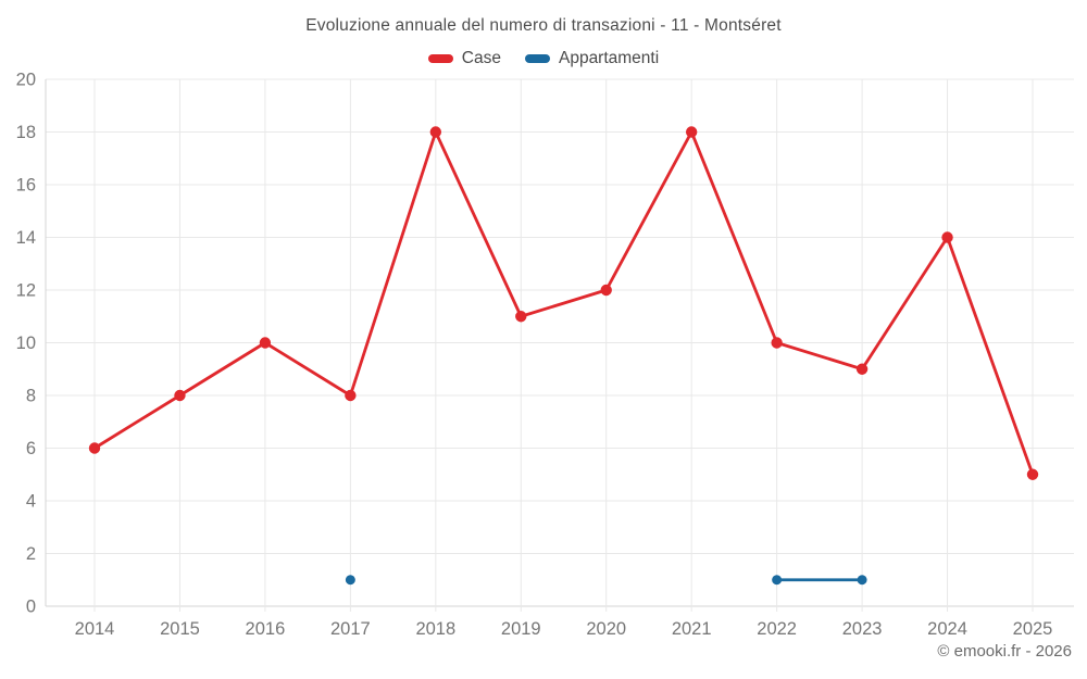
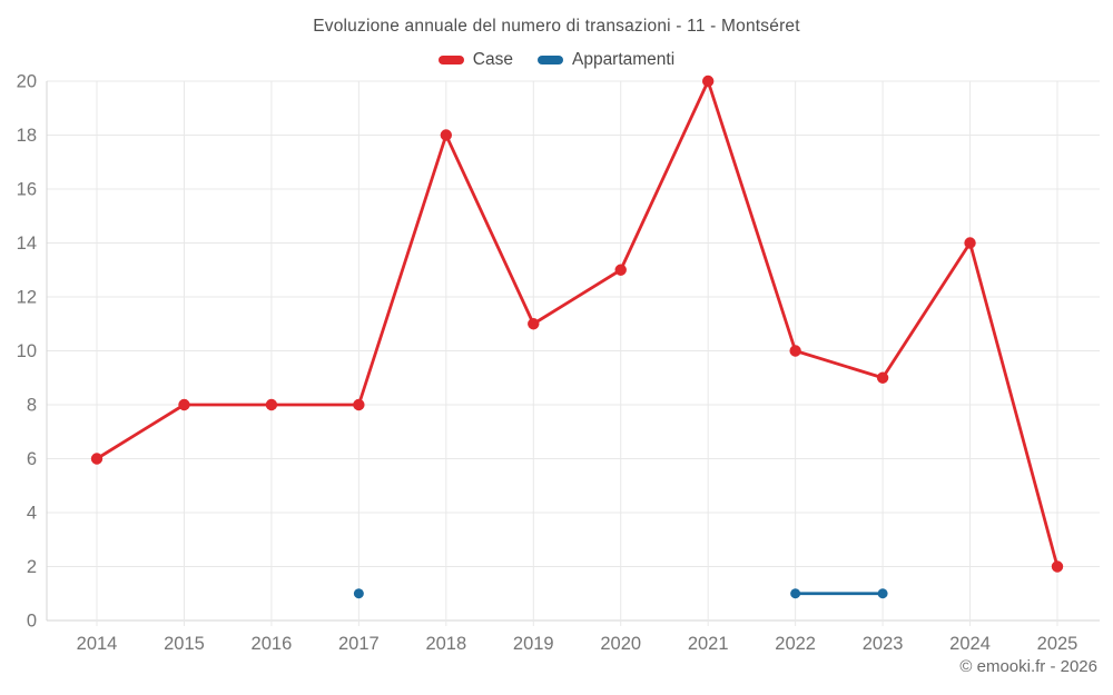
Case/2016: 10 -> 8
Case/2020: 12 -> 13
Case/2021: 18 -> 20
Case/2025: 5 -> 2
